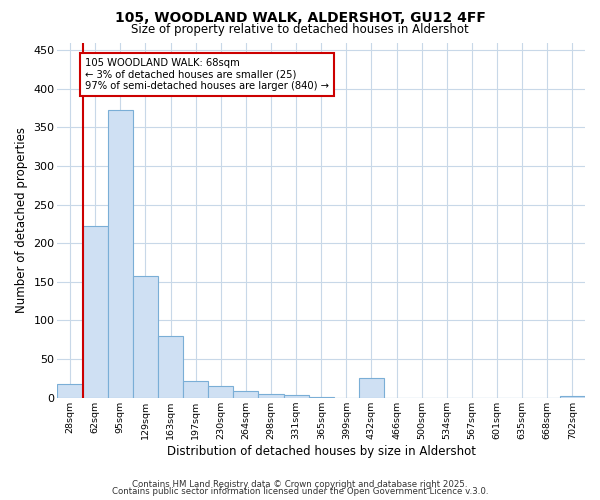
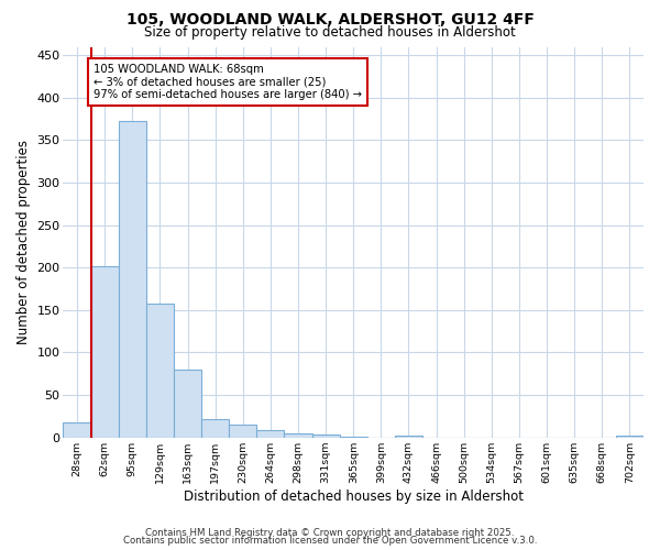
62sqm: 222 -> 202
432sqm: 26 -> 2
